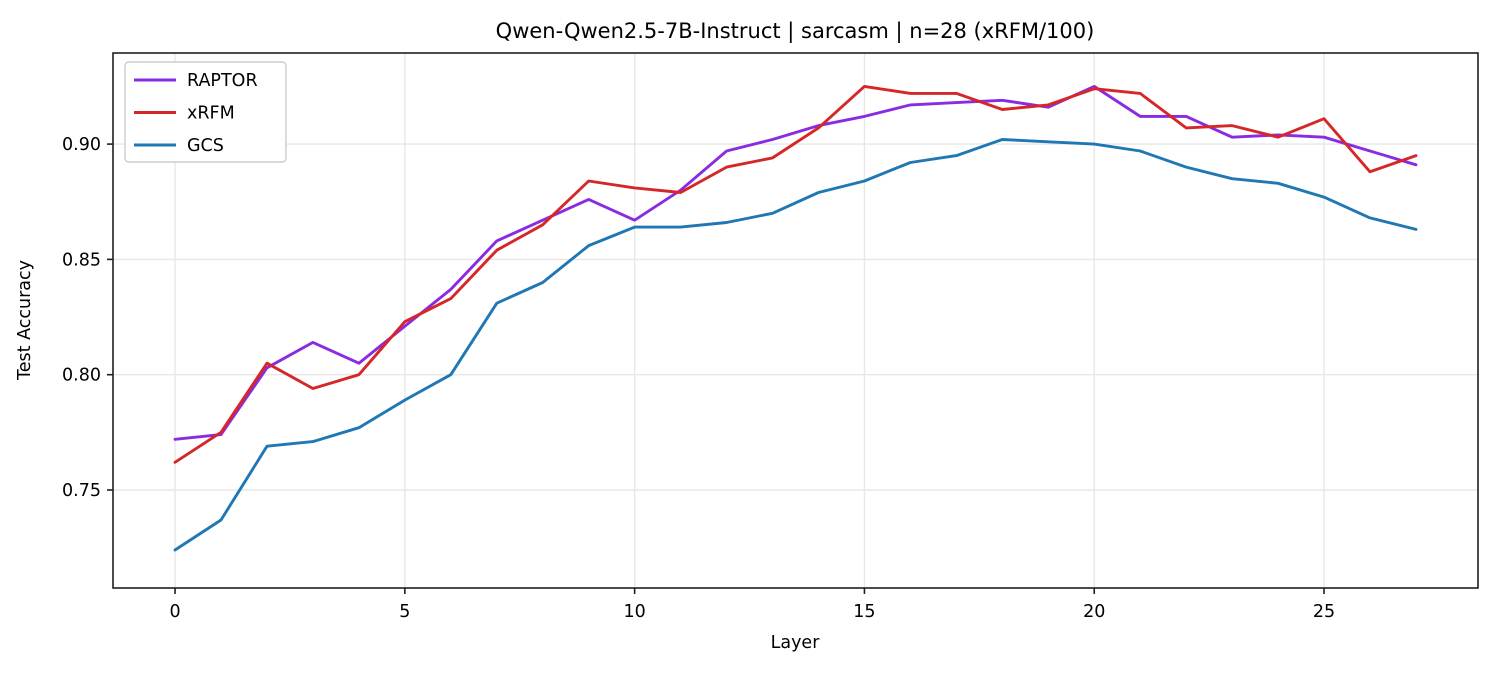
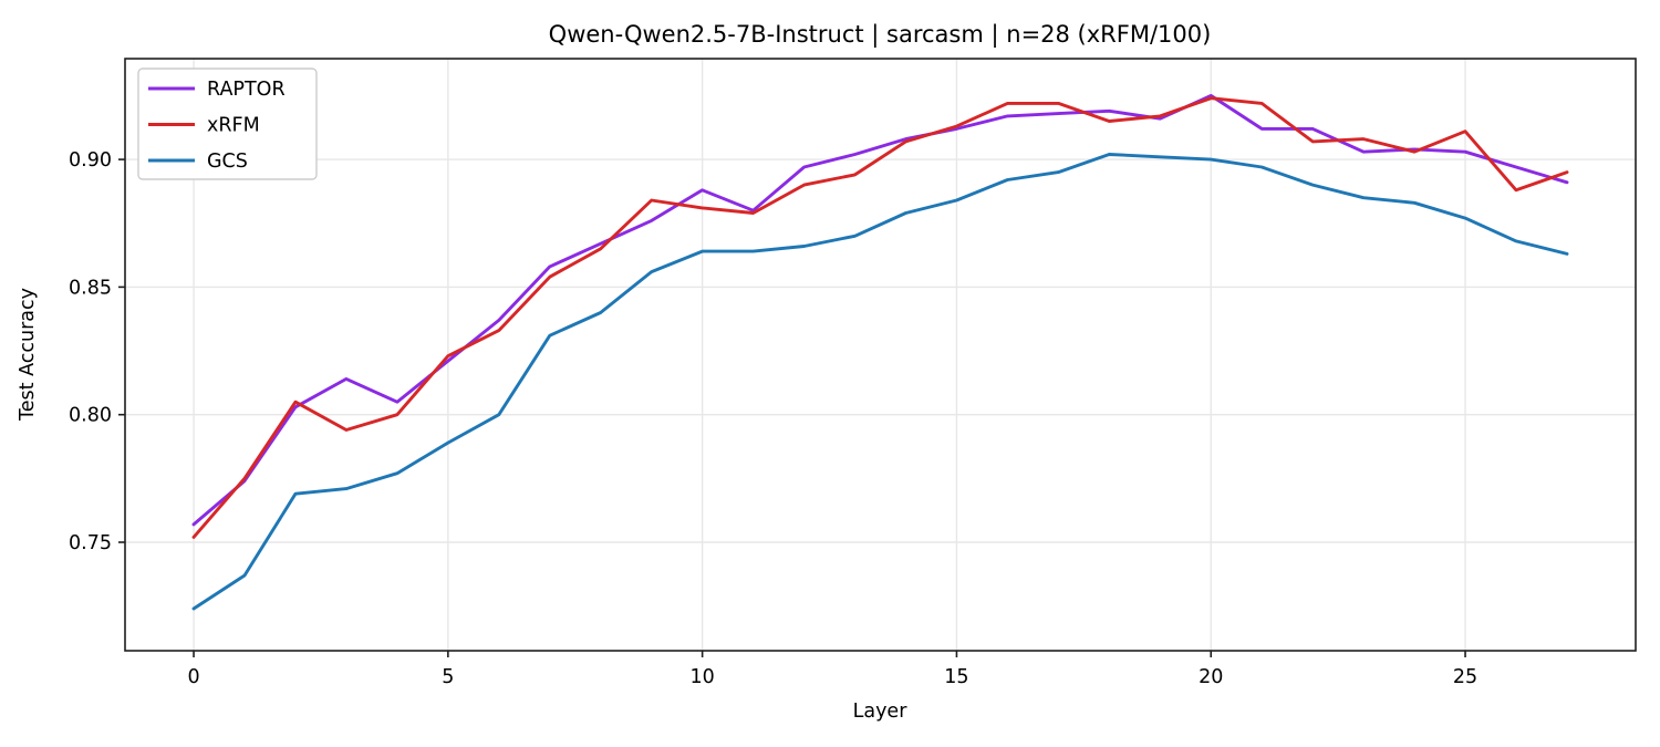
RAPTOR/0: 0.772 -> 0.757
xRFM/0: 0.762 -> 0.752
RAPTOR/10: 0.867 -> 0.888
xRFM/15: 0.925 -> 0.913
